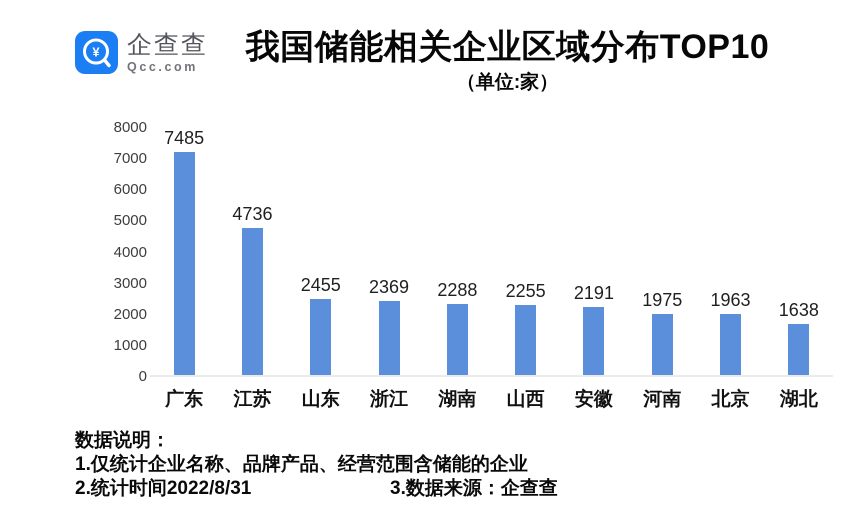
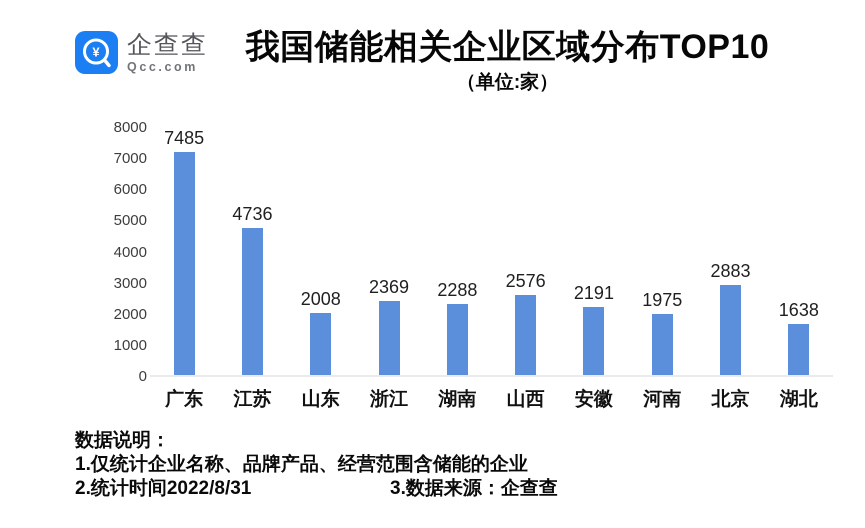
山东: 2455 -> 2008
山西: 2255 -> 2576
北京: 1963 -> 2883
